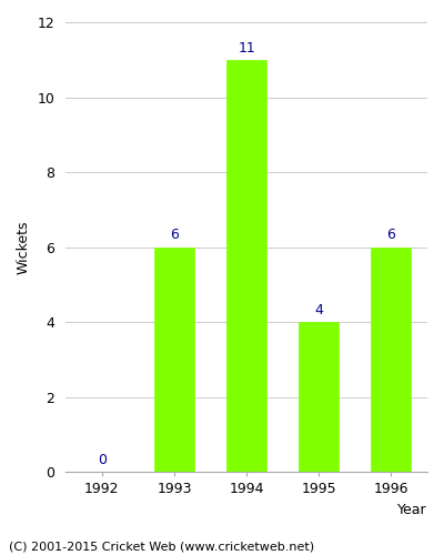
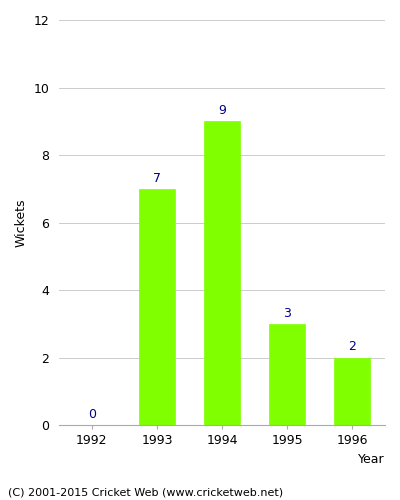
1993: 6 -> 7
1994: 11 -> 9
1995: 4 -> 3
1996: 6 -> 2
